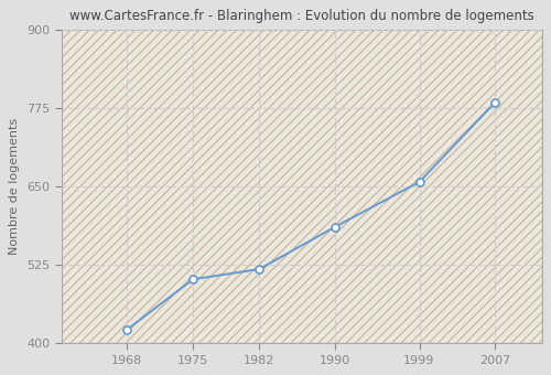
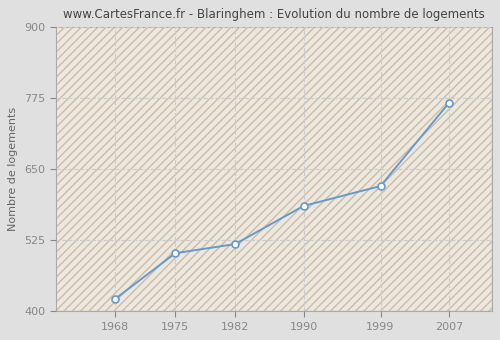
1999: 657 -> 620
2007: 783 -> 766
